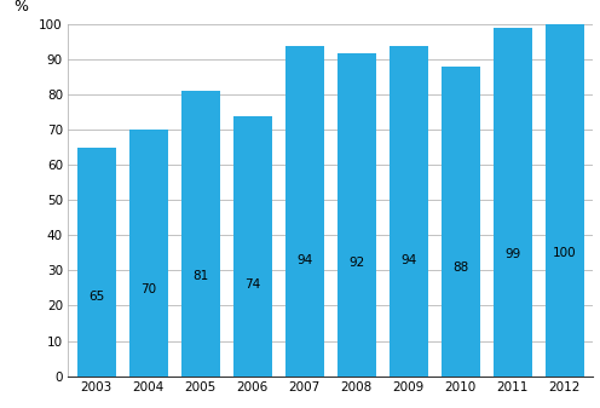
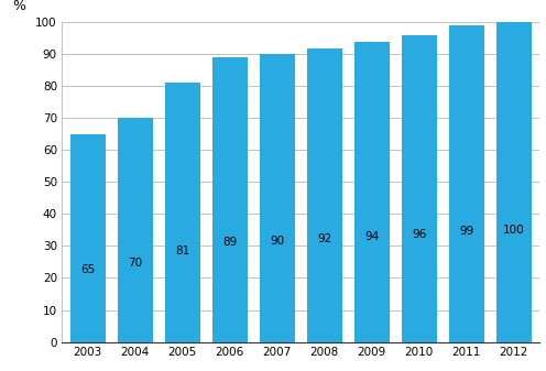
2006: 74 -> 89
2007: 94 -> 90
2010: 88 -> 96
